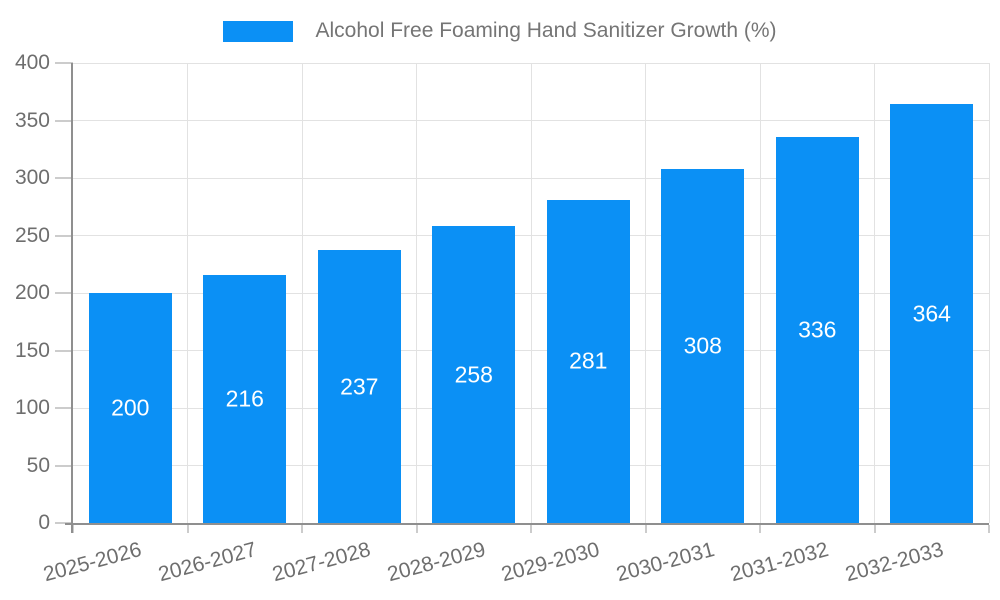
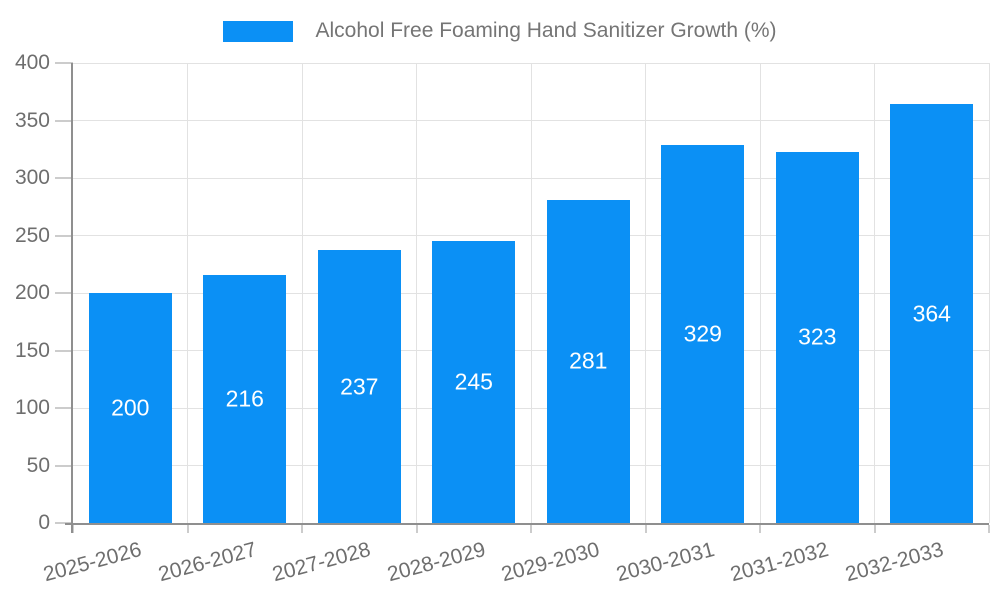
2028-2029: 258 -> 245
2030-2031: 308 -> 329
2031-2032: 336 -> 323
